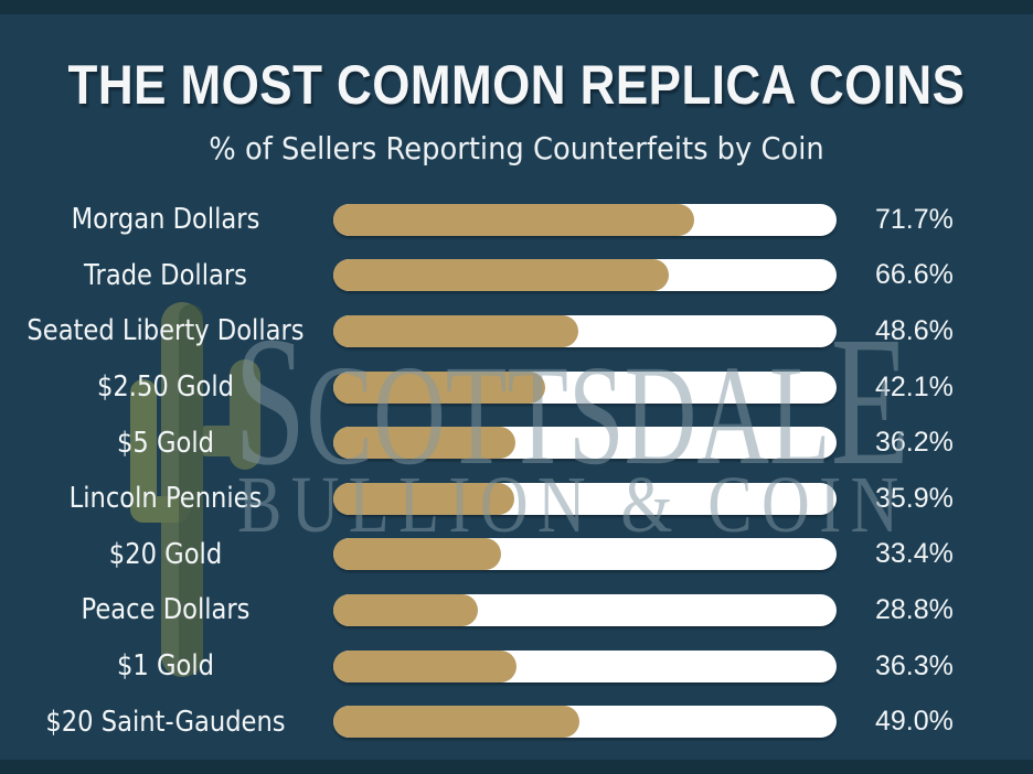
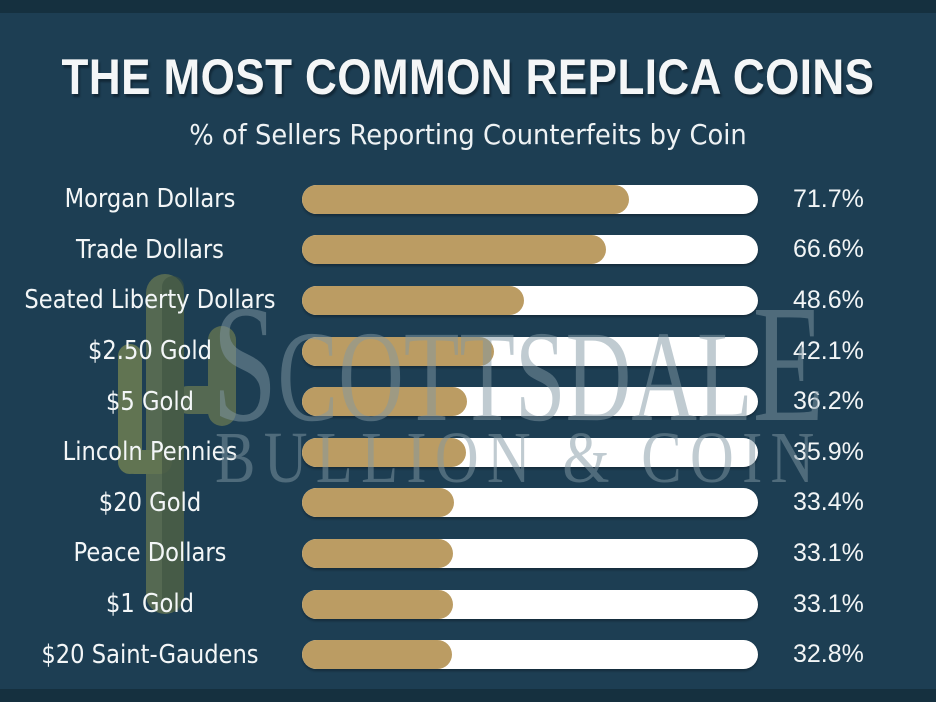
Peace Dollars: 28.8% -> 33.1%
$1 Gold: 36.3% -> 33.1%
$20 Saint-Gaudens: 49.0% -> 32.8%
